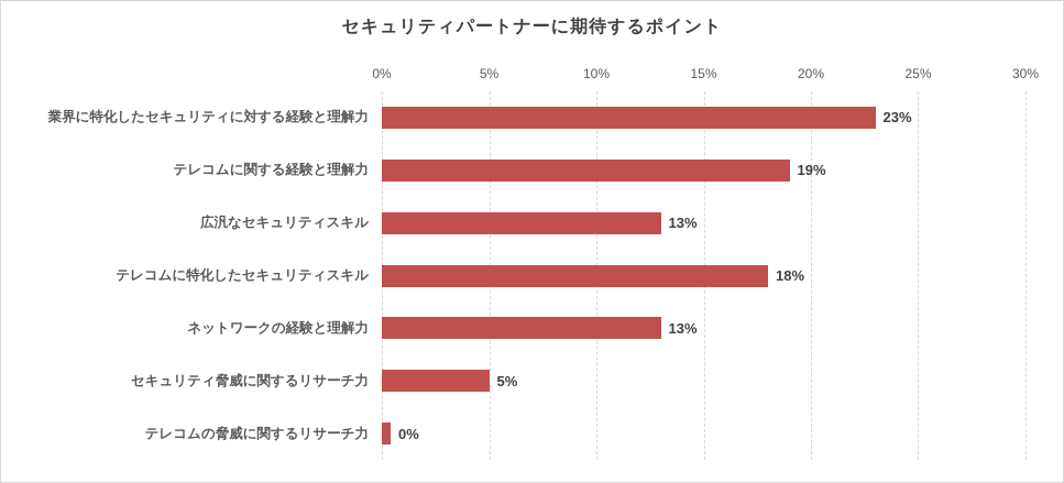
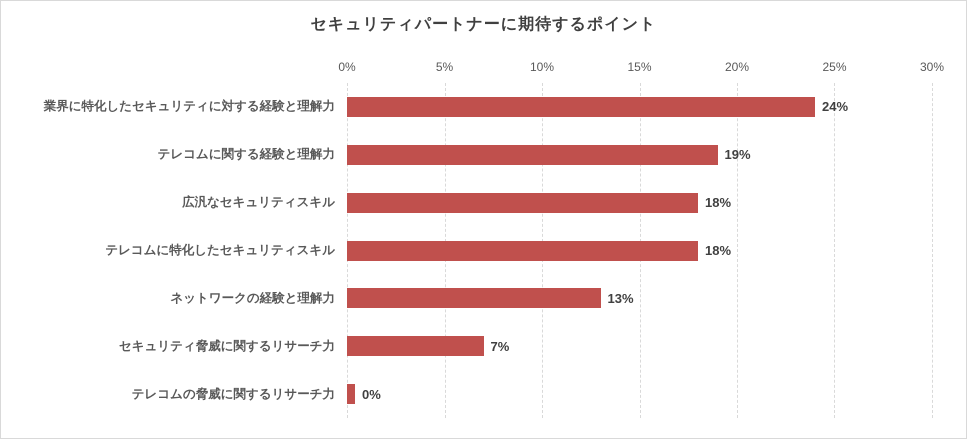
業界に特化したセキュリティに対する経験と理解力: 23% -> 24%
広汎なセキュリティスキル: 13% -> 18%
セキュリティ脅威に関するリサーチ力: 5% -> 7%
